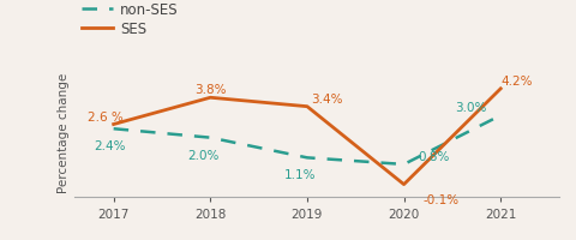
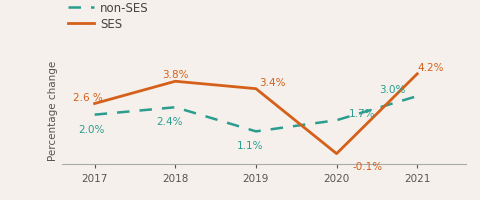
non-SES/2017: 2.4% -> 2.0%
non-SES/2018: 2.0% -> 2.4%
non-SES/2020: 0.8% -> 1.7%
